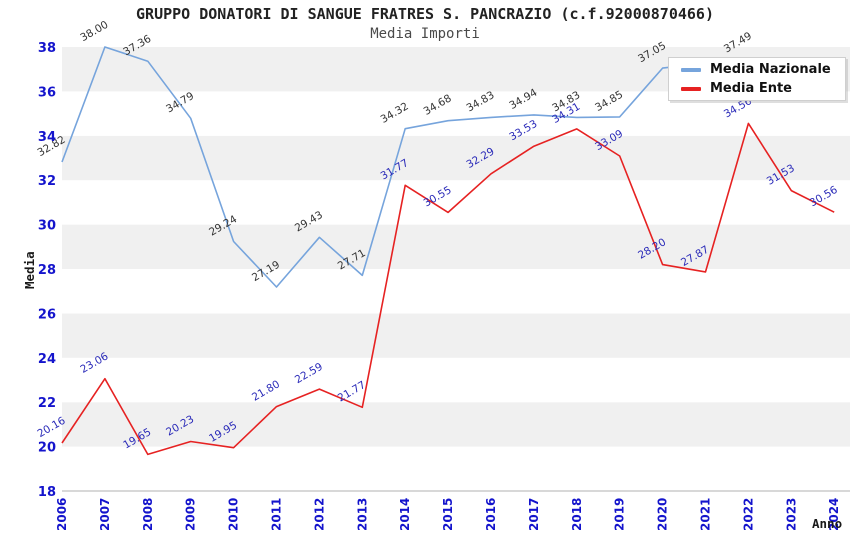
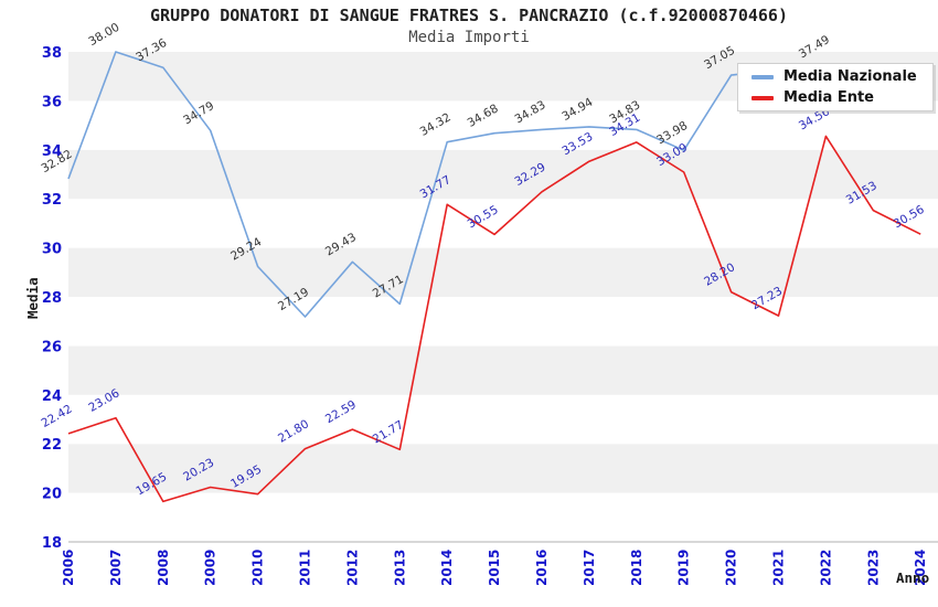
Media Ente/2006: 20.16 -> 22.42
Media Nazionale/2019: 34.85 -> 33.98
Media Ente/2021: 27.87 -> 27.23
